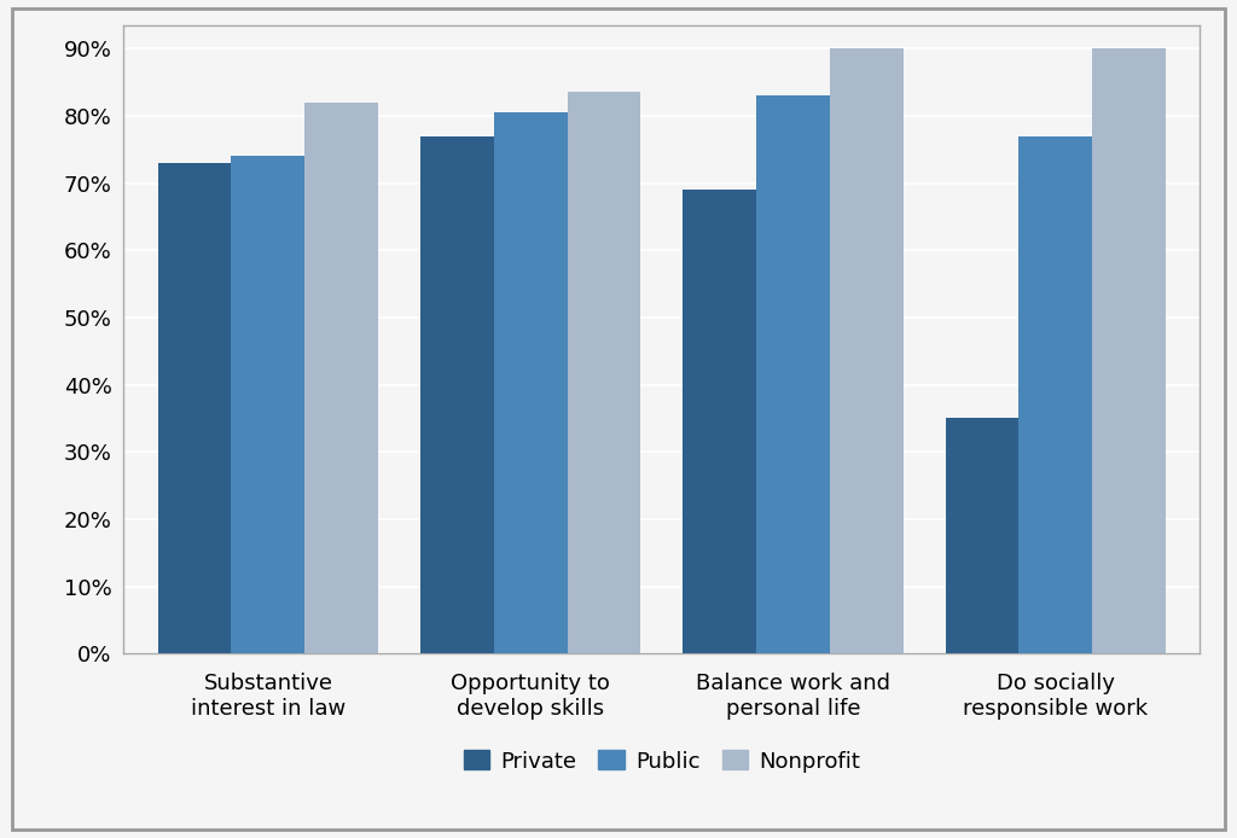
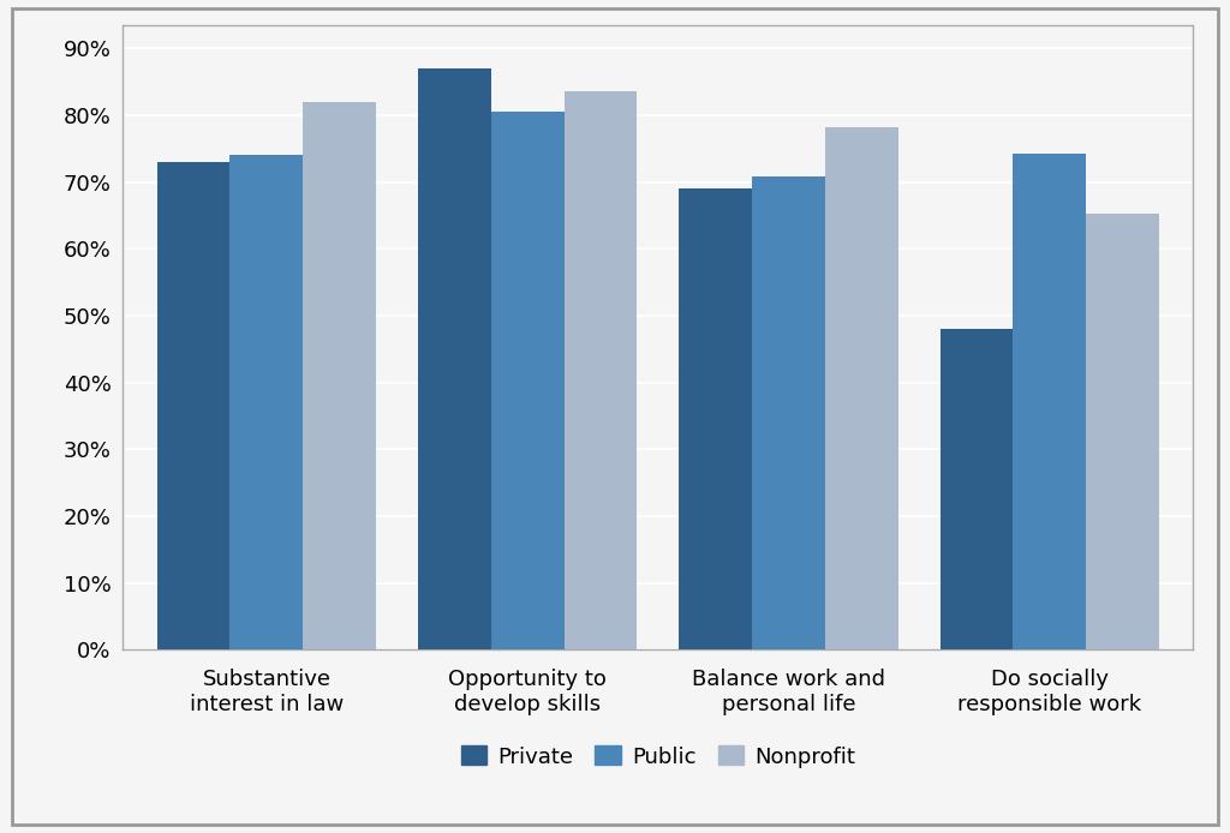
Private/Opportunity to develop skills: 77% -> 87%
Public/Balance work and personal life: 83.0% -> 70.8%
Nonprofit/Balance work and personal life: 90.0% -> 78.2%
Private/Do socially responsible work: 35% -> 48%
Public/Do socially responsible work: 77.0% -> 74.2%
Nonprofit/Do socially responsible work: 90.0% -> 65.2%
